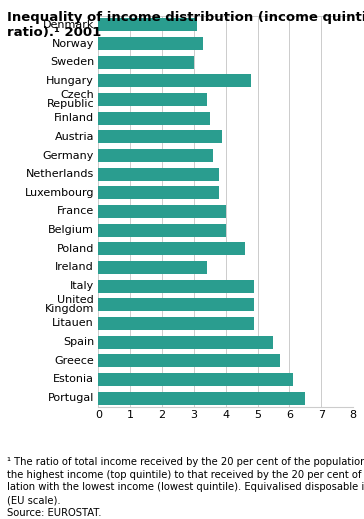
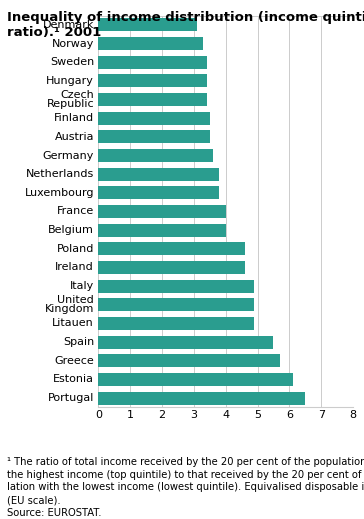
Sweden: 3.0 -> 3.4
Hungary: 4.8 -> 3.4
Austria: 3.9 -> 3.5
Ireland: 3.4 -> 4.6
